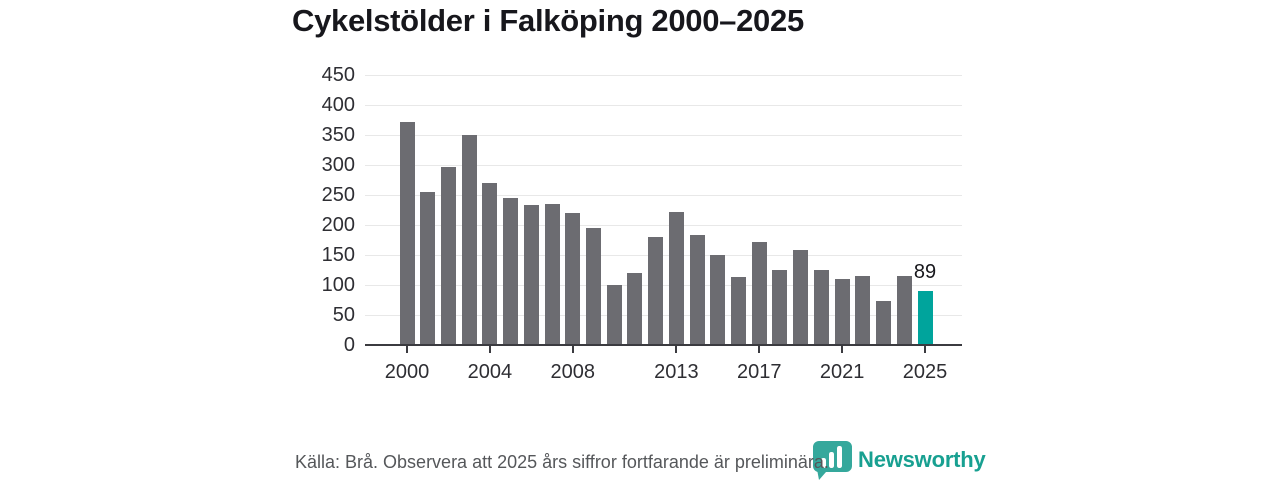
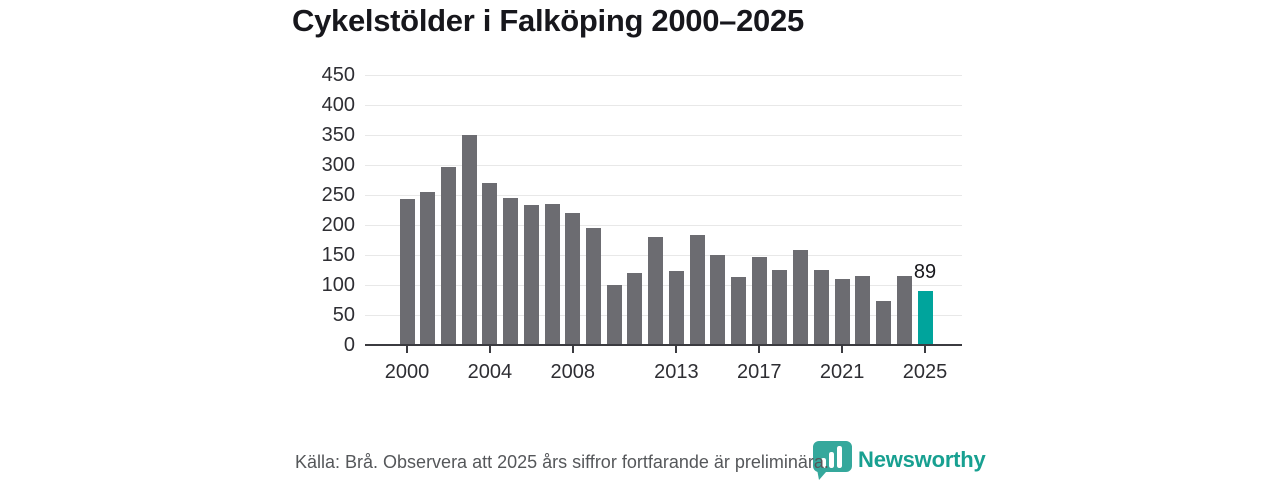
2000: 370 -> 240
2013: 220 -> 120
2017: 170 -> 140
